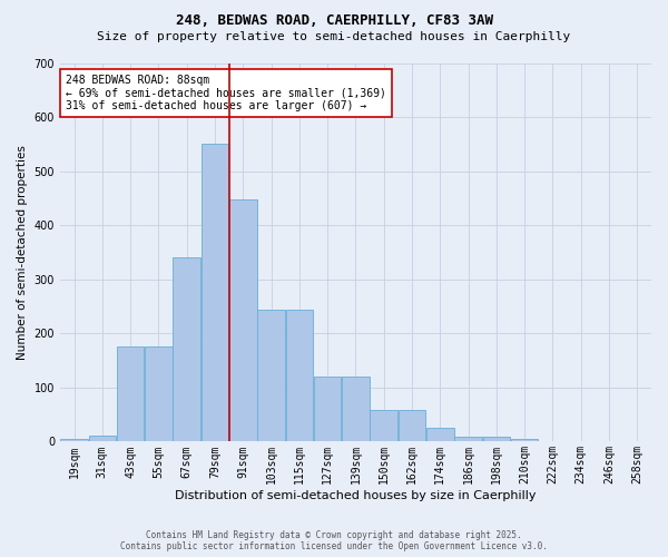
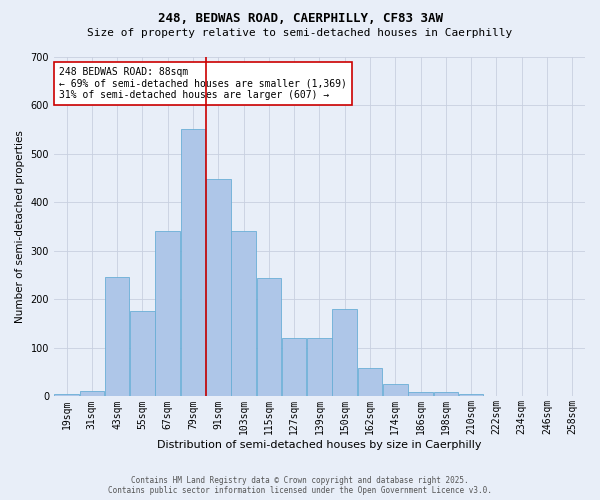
43sqm: 175 -> 245
103sqm: 243 -> 340
150sqm: 58 -> 180
